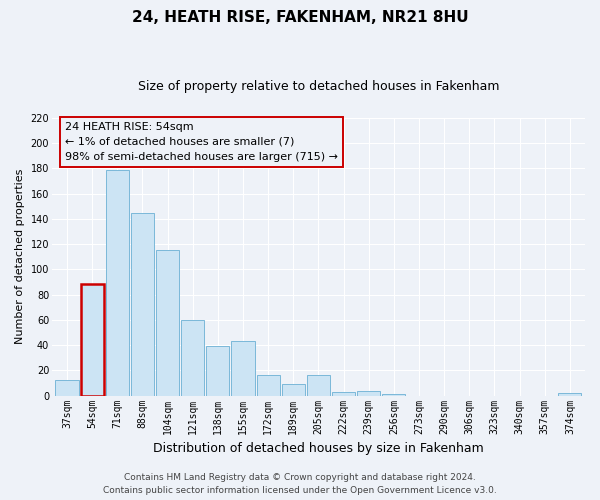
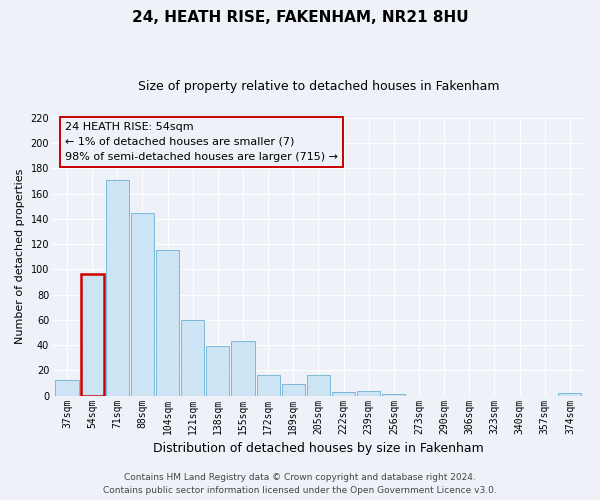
54sqm: 88 -> 96
71sqm: 179 -> 171
